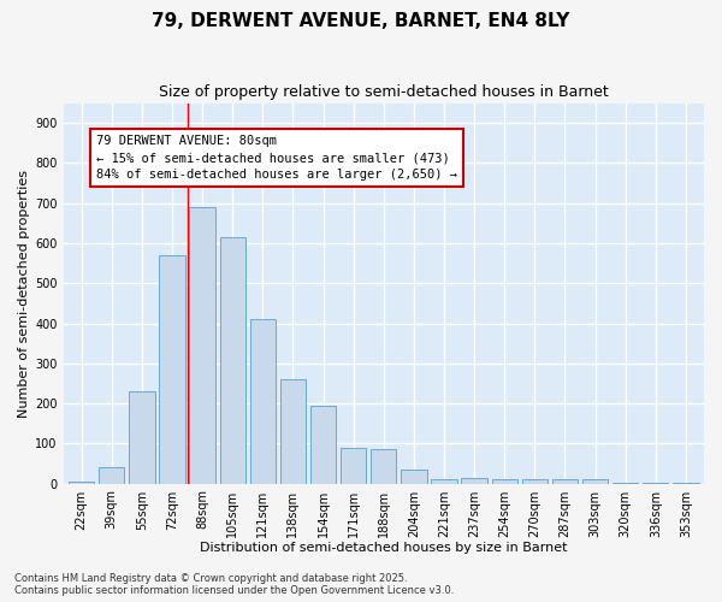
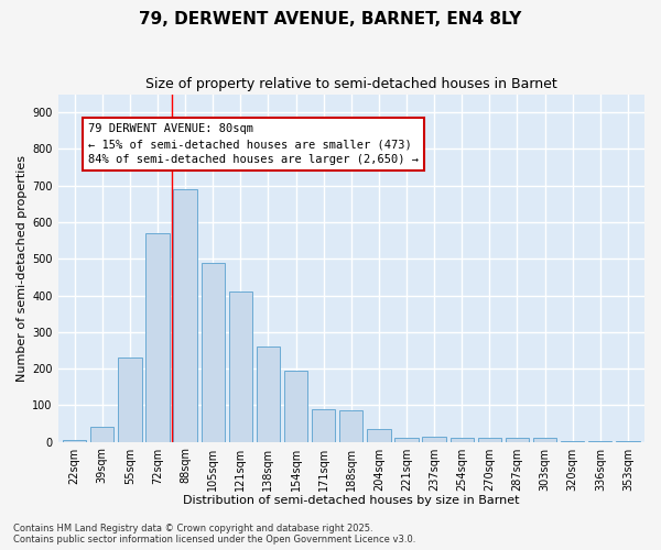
105sqm: 615 -> 490
